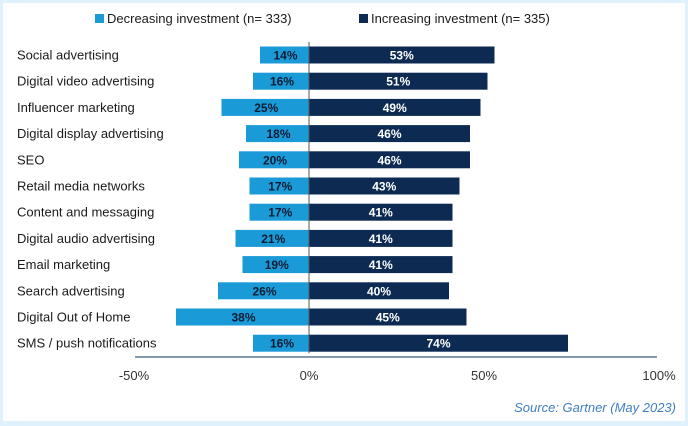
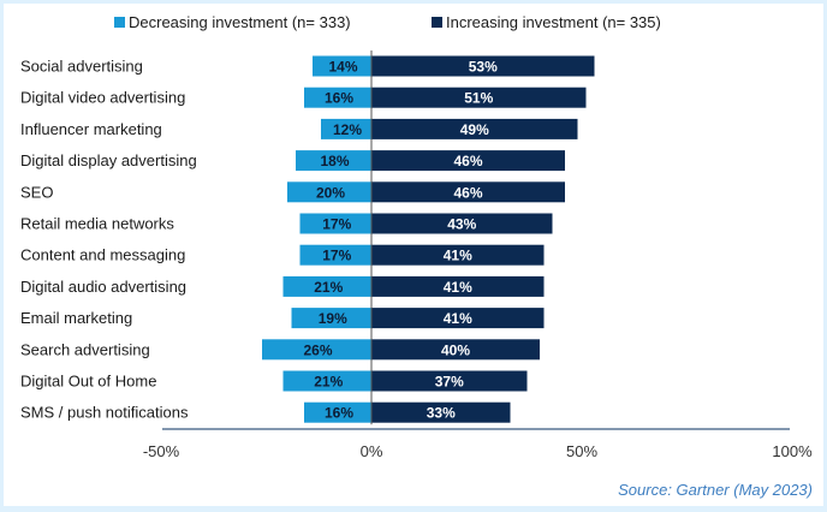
Decreasing investment (n= 333)/Influencer marketing: 25% -> 12%
Decreasing investment (n= 333)/Digital Out of Home: 38% -> 21%
Increasing investment (n= 335)/Digital Out of Home: 45% -> 37%
Increasing investment (n= 335)/SMS / push notifications: 74% -> 33%
